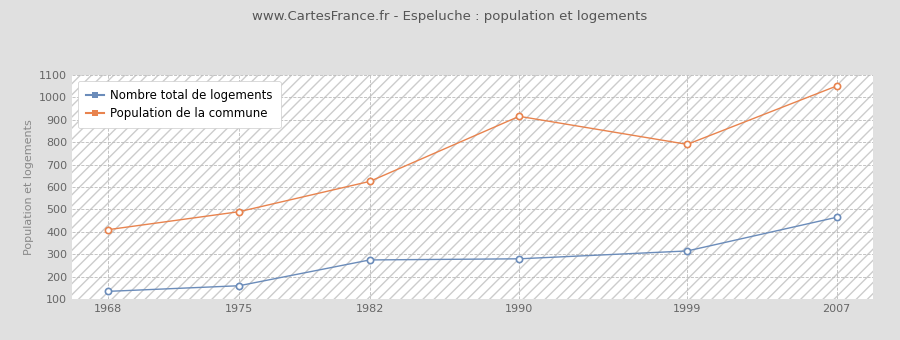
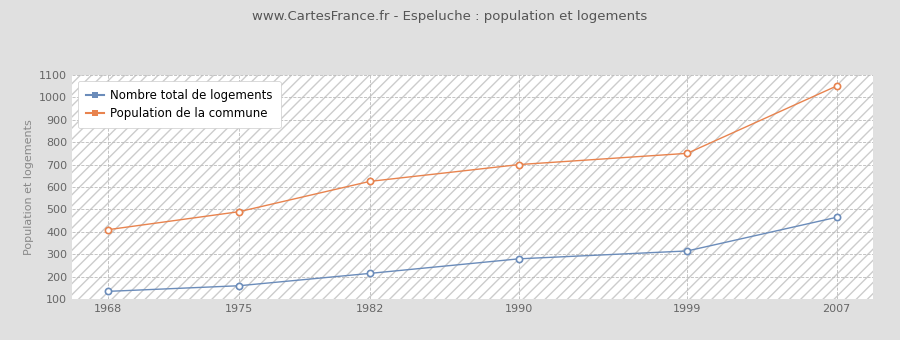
Nombre total de logements/1982: 275 -> 215
Population de la commune/1990: 915 -> 700
Population de la commune/1999: 790 -> 750
